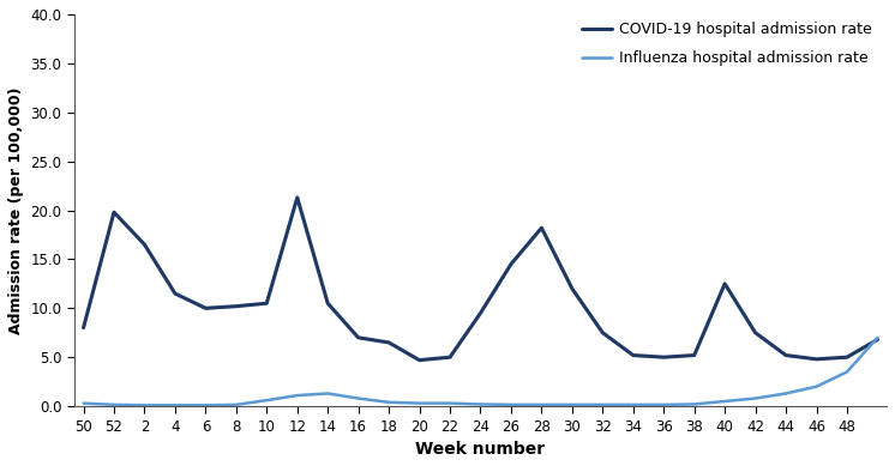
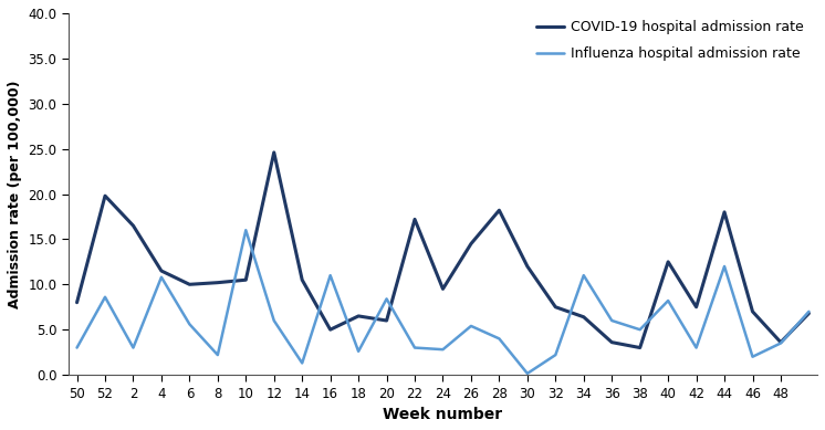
Influenza hospital admission rate/50: 0.3 -> 3.0
Influenza hospital admission rate/52: 0.1 -> 8.6
Influenza hospital admission rate/2: 0.1 -> 3.0
Influenza hospital admission rate/4: 0.1 -> 10.8
Influenza hospital admission rate/6: 0.1 -> 5.6
Influenza hospital admission rate/8: 0.1 -> 2.2
Influenza hospital admission rate/10: 0.6 -> 16.0
COVID-19 hospital admission rate/12: 21.3 -> 24.6
Influenza hospital admission rate/12: 1.1 -> 6.0
COVID-19 hospital admission rate/16: 7.0 -> 5.0
Influenza hospital admission rate/16: 0.8 -> 11.0
Influenza hospital admission rate/18: 0.4 -> 2.6
COVID-19 hospital admission rate/20: 4.7 -> 6.0
Influenza hospital admission rate/20: 0.3 -> 8.4
COVID-19 hospital admission rate/22: 5.0 -> 17.2
Influenza hospital admission rate/22: 0.3 -> 3.0
Influenza hospital admission rate/24: 0.2 -> 2.8
Influenza hospital admission rate/26: 0.1 -> 5.4
Influenza hospital admission rate/28: 0.1 -> 4.0
Influenza hospital admission rate/32: 0.1 -> 2.2
COVID-19 hospital admission rate/34: 5.2 -> 6.4
Influenza hospital admission rate/34: 0.1 -> 11.0
COVID-19 hospital admission rate/36: 5.0 -> 3.6
Influenza hospital admission rate/36: 0.1 -> 6.0
COVID-19 hospital admission rate/38: 5.2 -> 3.0
Influenza hospital admission rate/38: 0.2 -> 5.0
Influenza hospital admission rate/40: 0.5 -> 8.2
Influenza hospital admission rate/42: 0.8 -> 3.0
COVID-19 hospital admission rate/44: 5.2 -> 18.0
Influenza hospital admission rate/44: 1.3 -> 12.0
COVID-19 hospital admission rate/46: 4.8 -> 7.0
COVID-19 hospital admission rate/48: 5.0 -> 3.6
